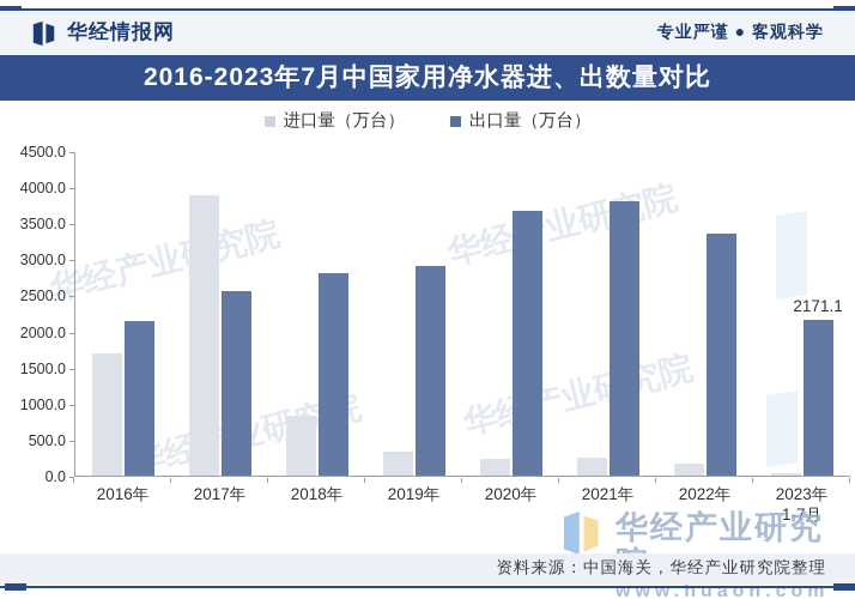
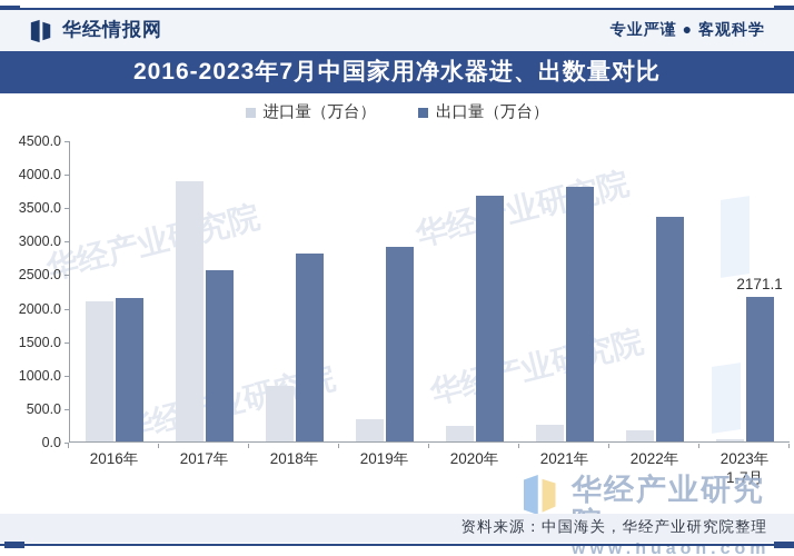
进口量（万台）/2016年: 1700 -> 2100
